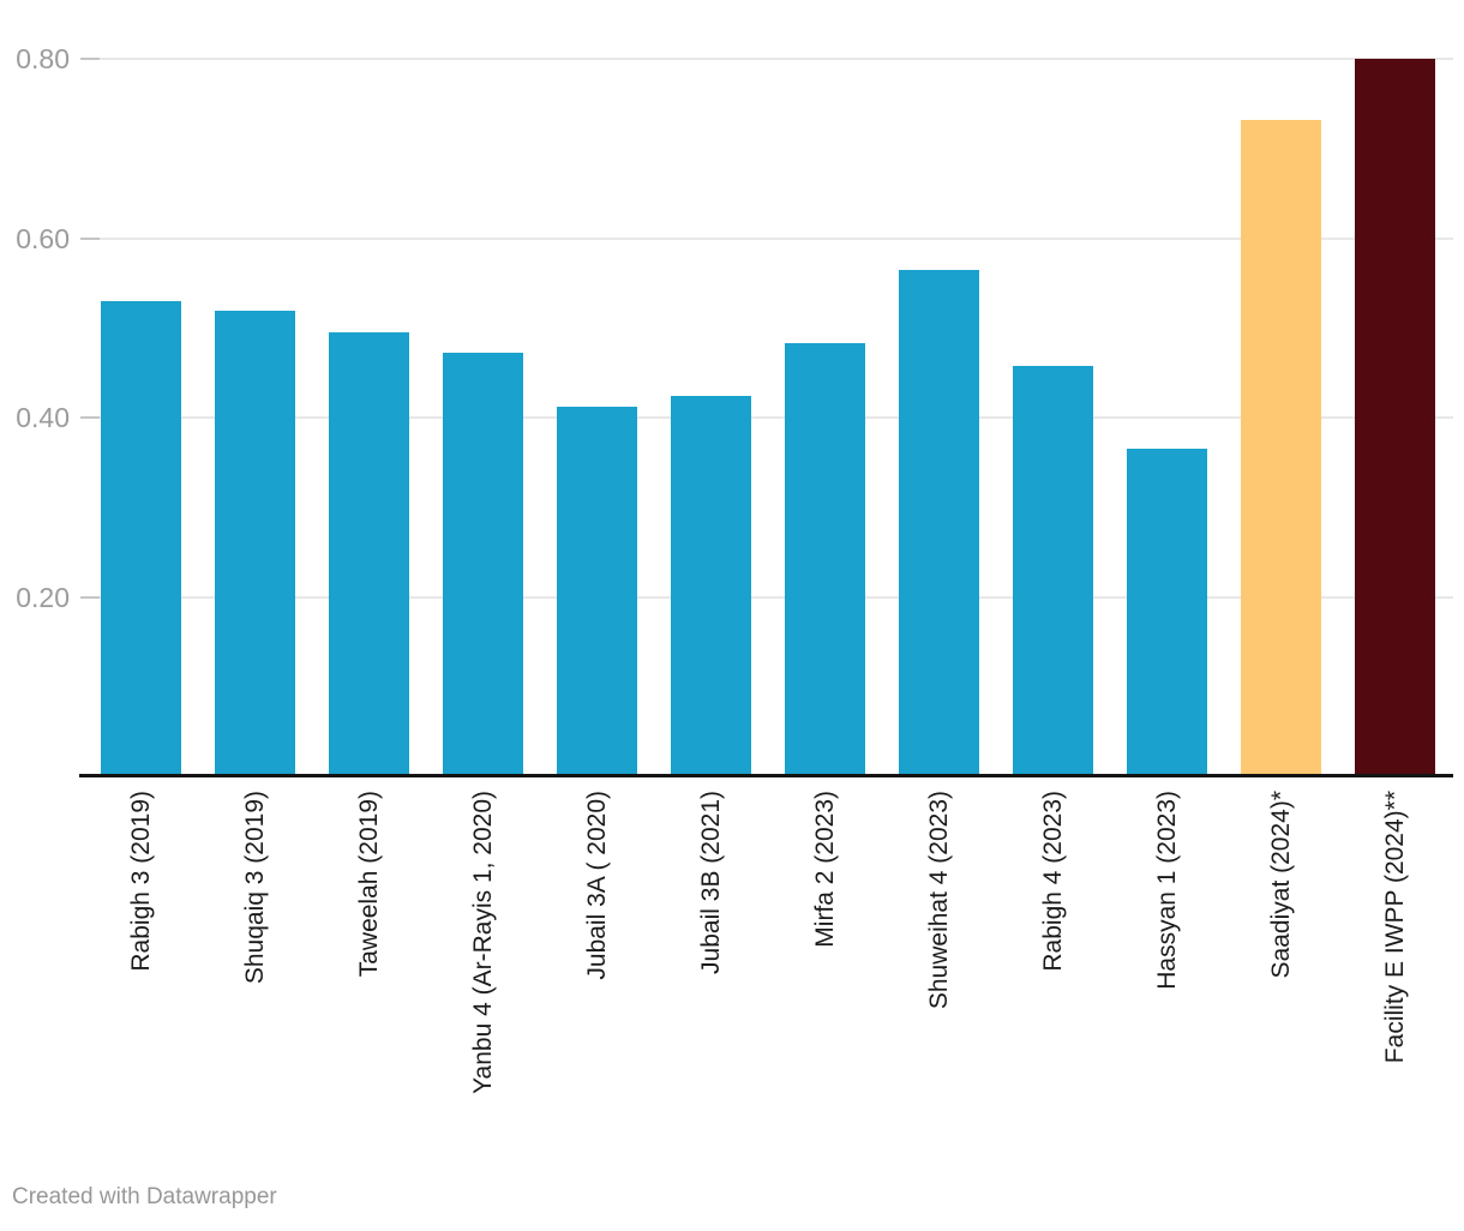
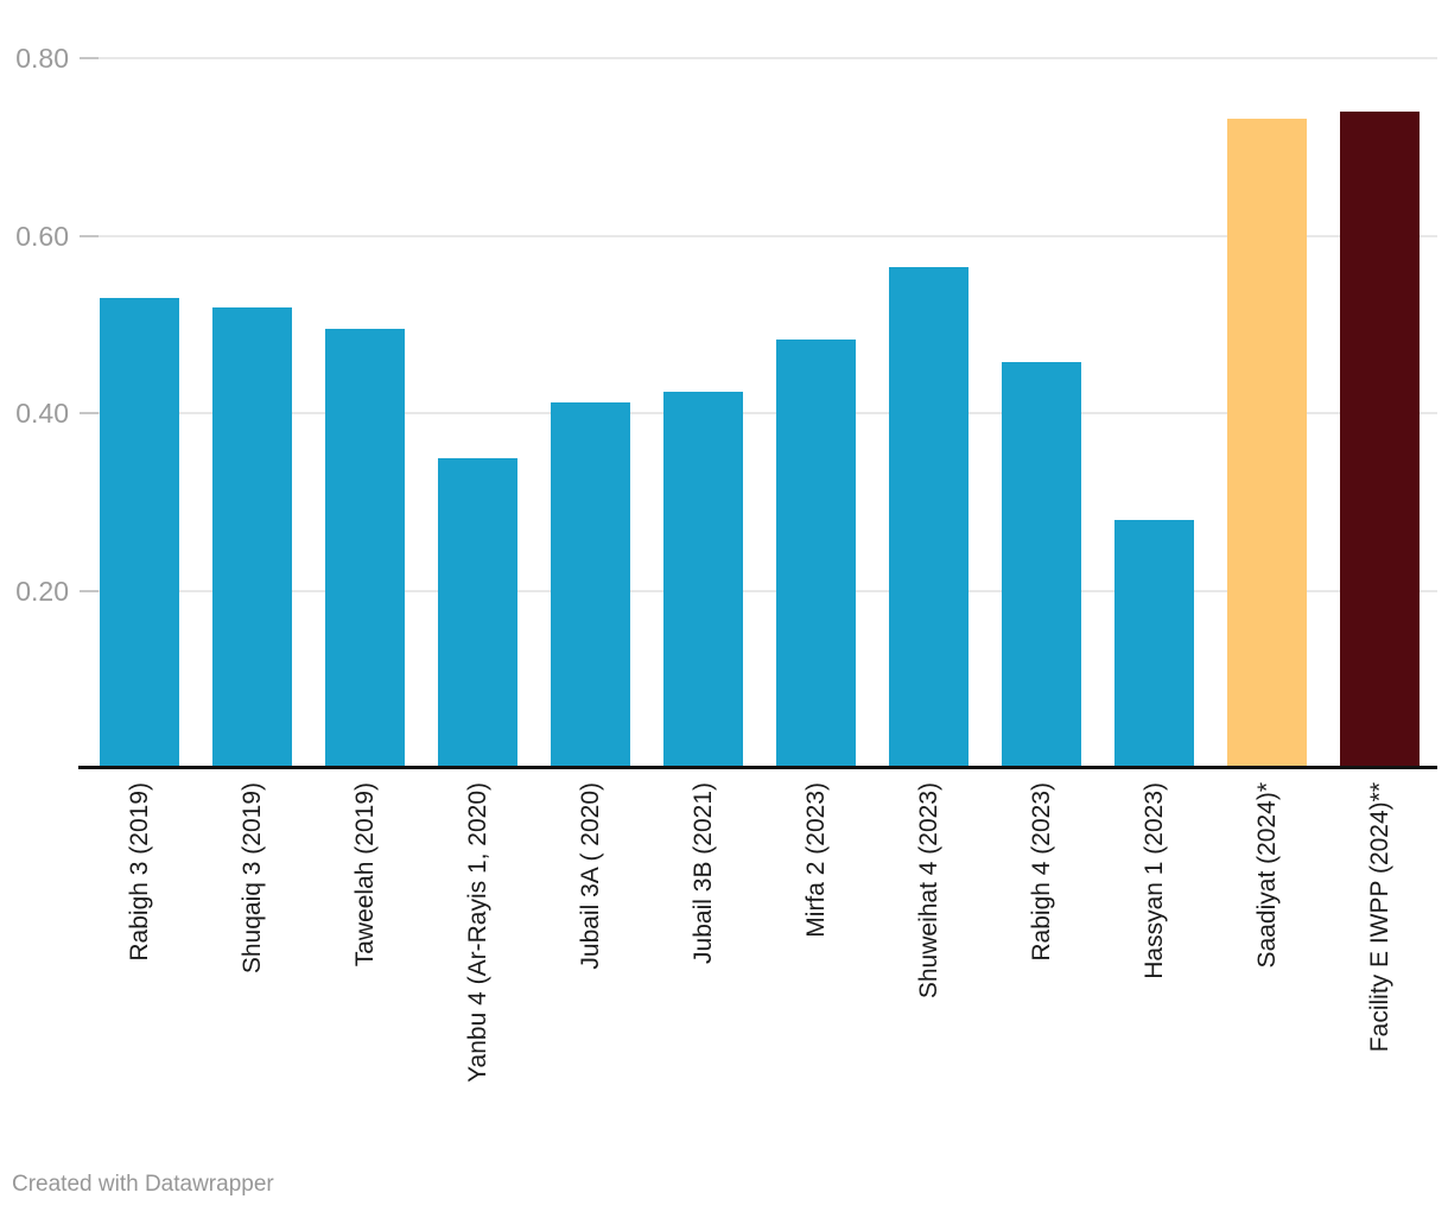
Yanbu 4 (Ar-Rayis 1, 2020): 0.47 -> 0.35
Hassyan 1 (2023): 0.37 -> 0.28
Facility E IWPP (2024)**: 0.80 -> 0.74
